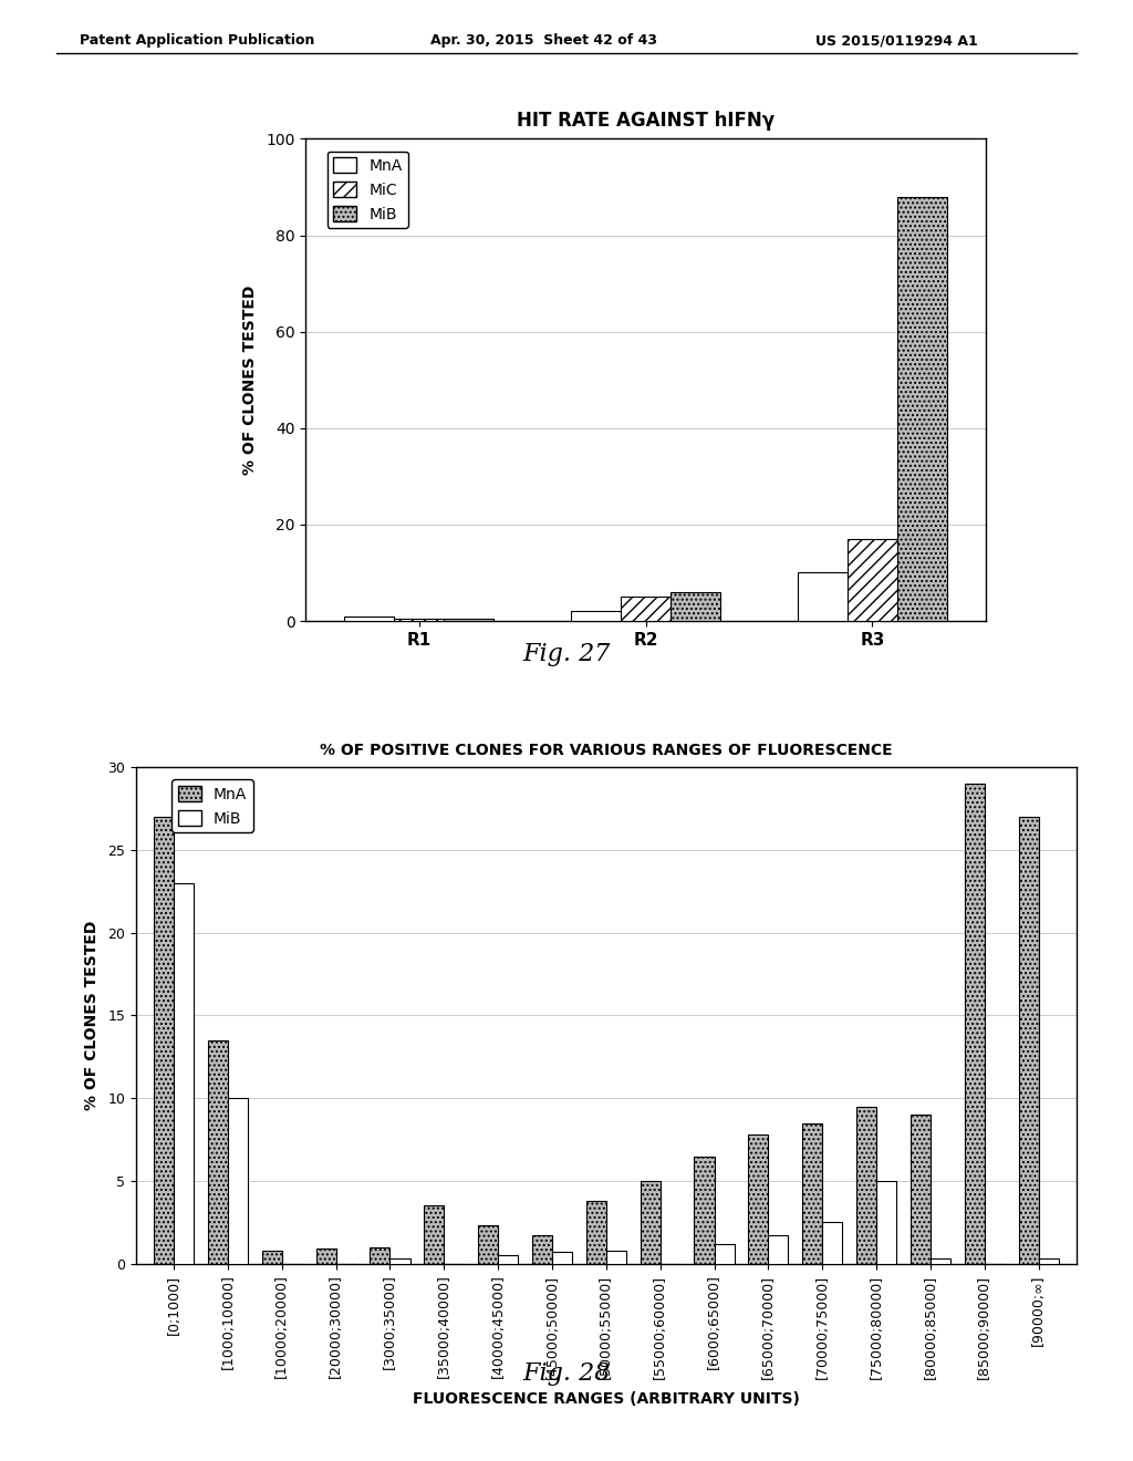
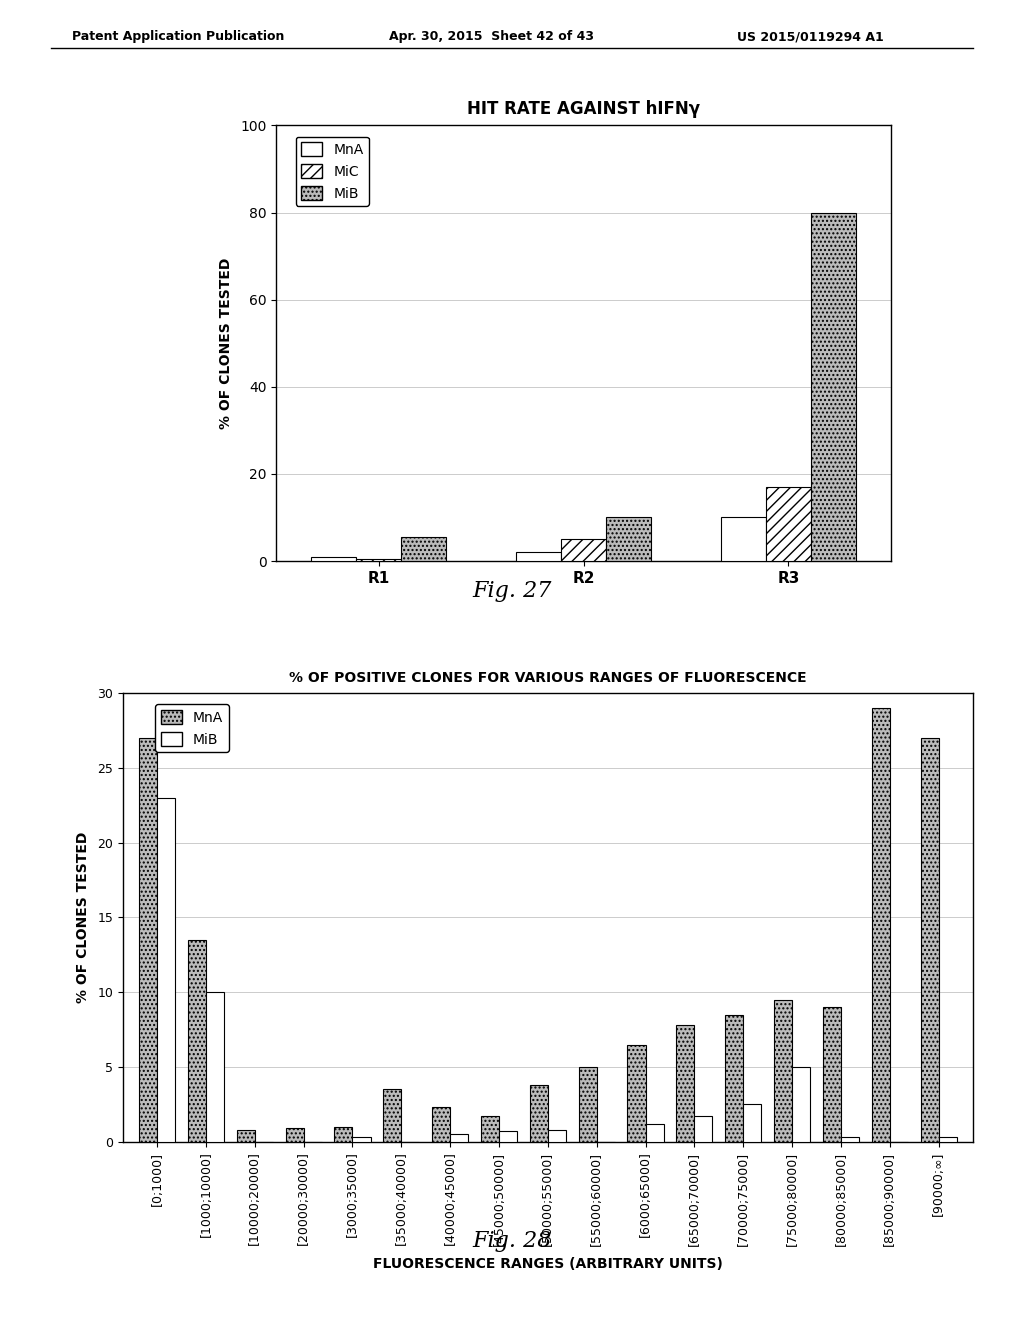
HIT RATE AGAINST hIFNγ/MiB/R1: 0.5 -> 5.5
HIT RATE AGAINST hIFNγ/MiB/R2: 6.0 -> 10.0
HIT RATE AGAINST hIFNγ/MiB/R3: 88.0 -> 80.0
